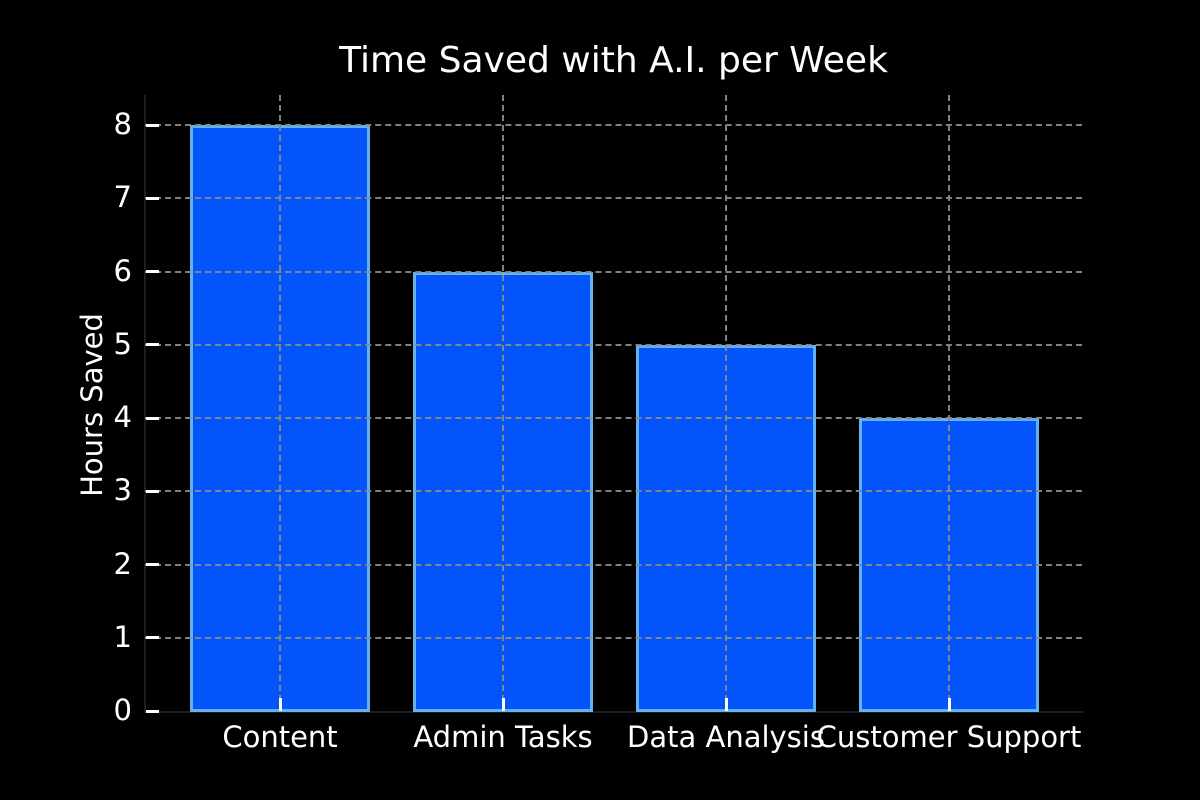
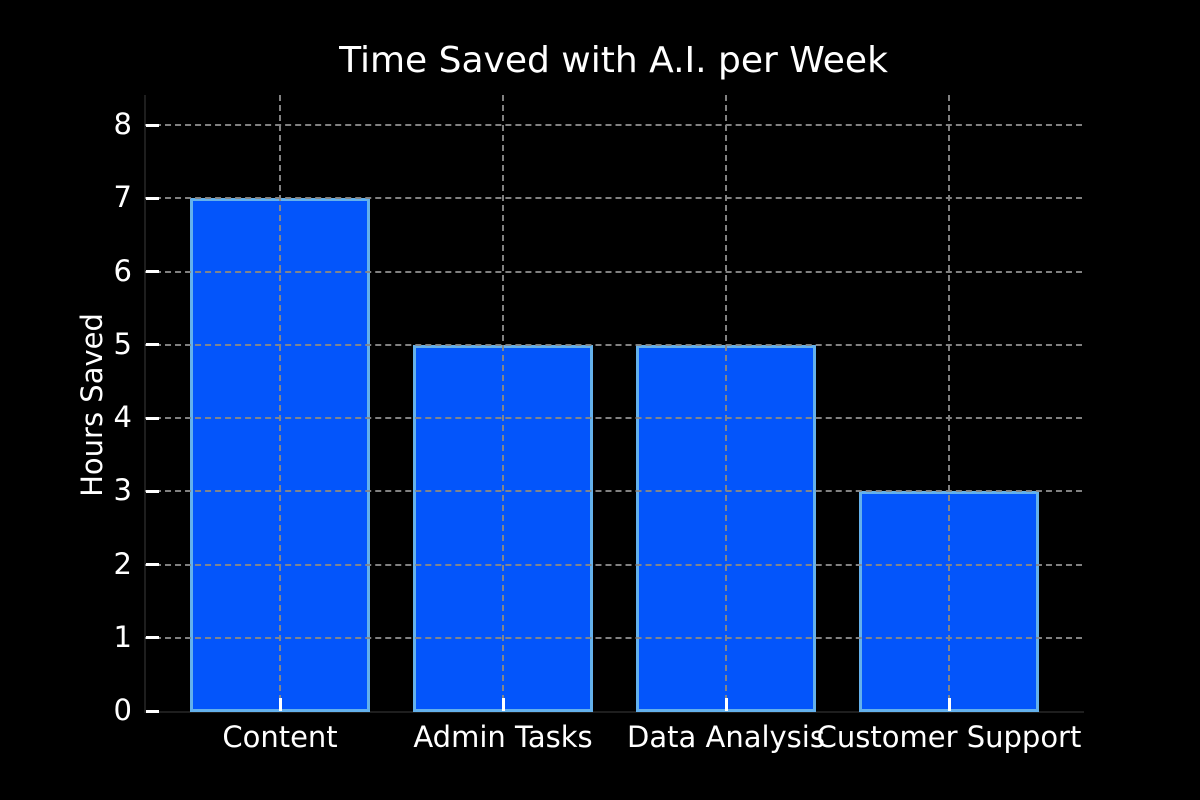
Content: 8 -> 7
Admin Tasks: 6 -> 5
Customer Support: 4 -> 3
